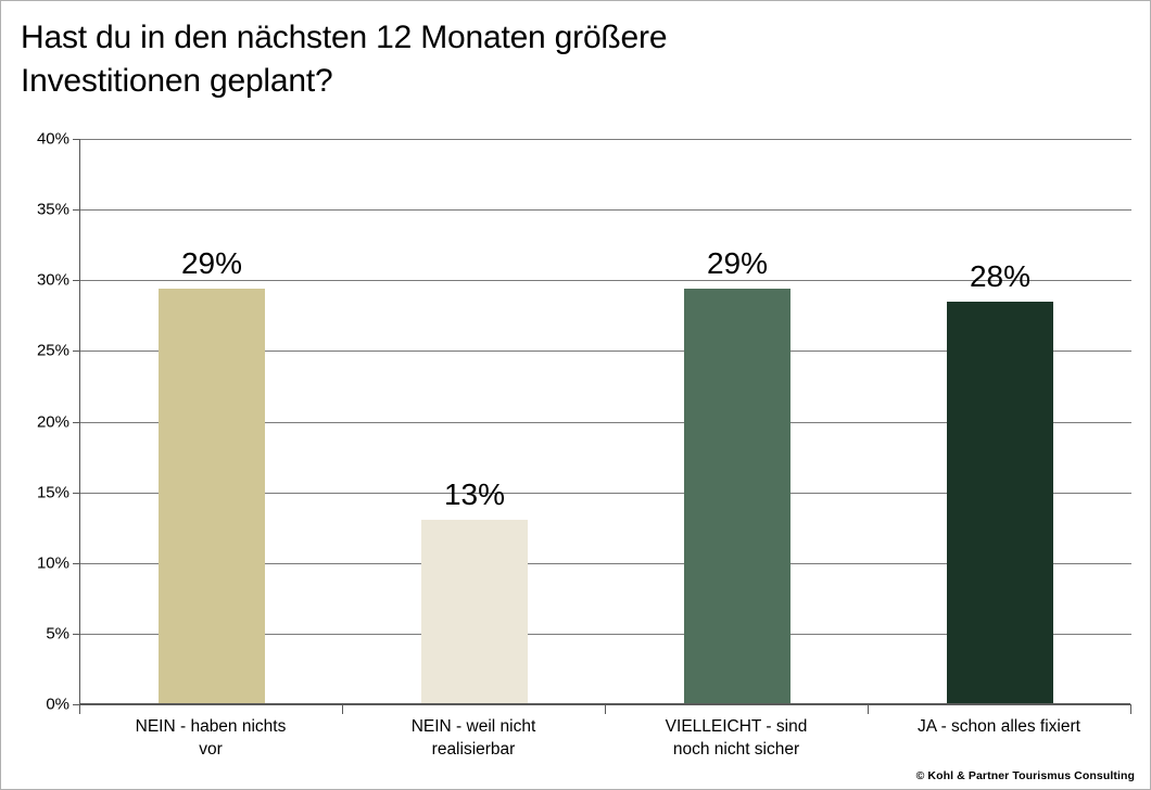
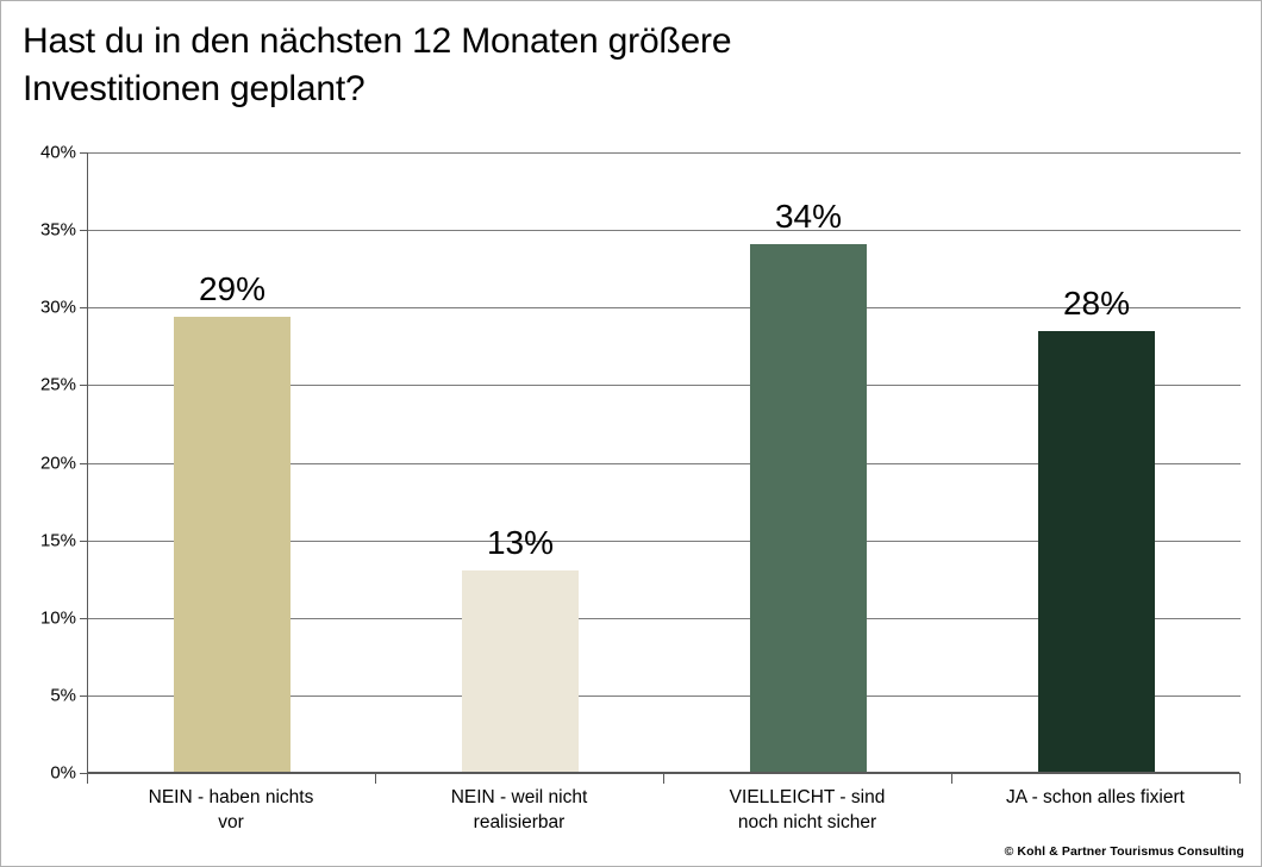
VIELLEICHT - sind noch nicht sicher: 29% -> 34%
